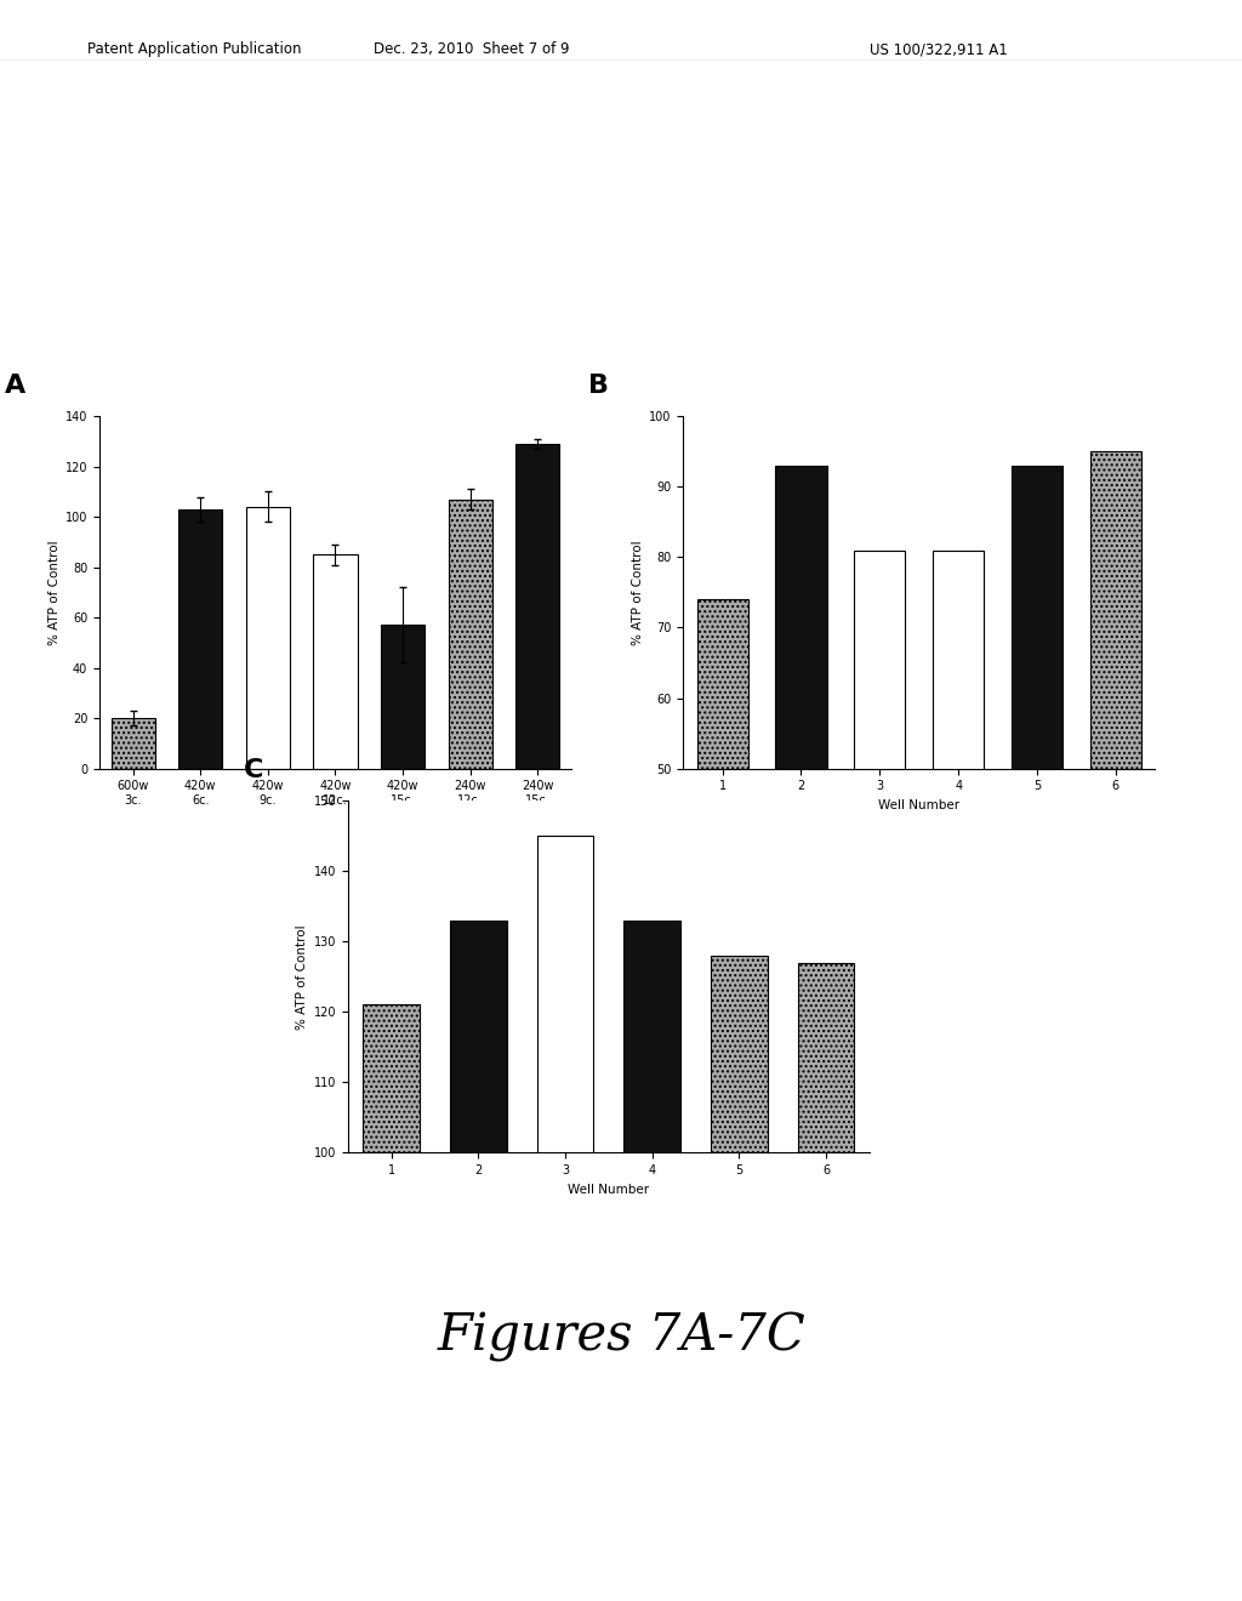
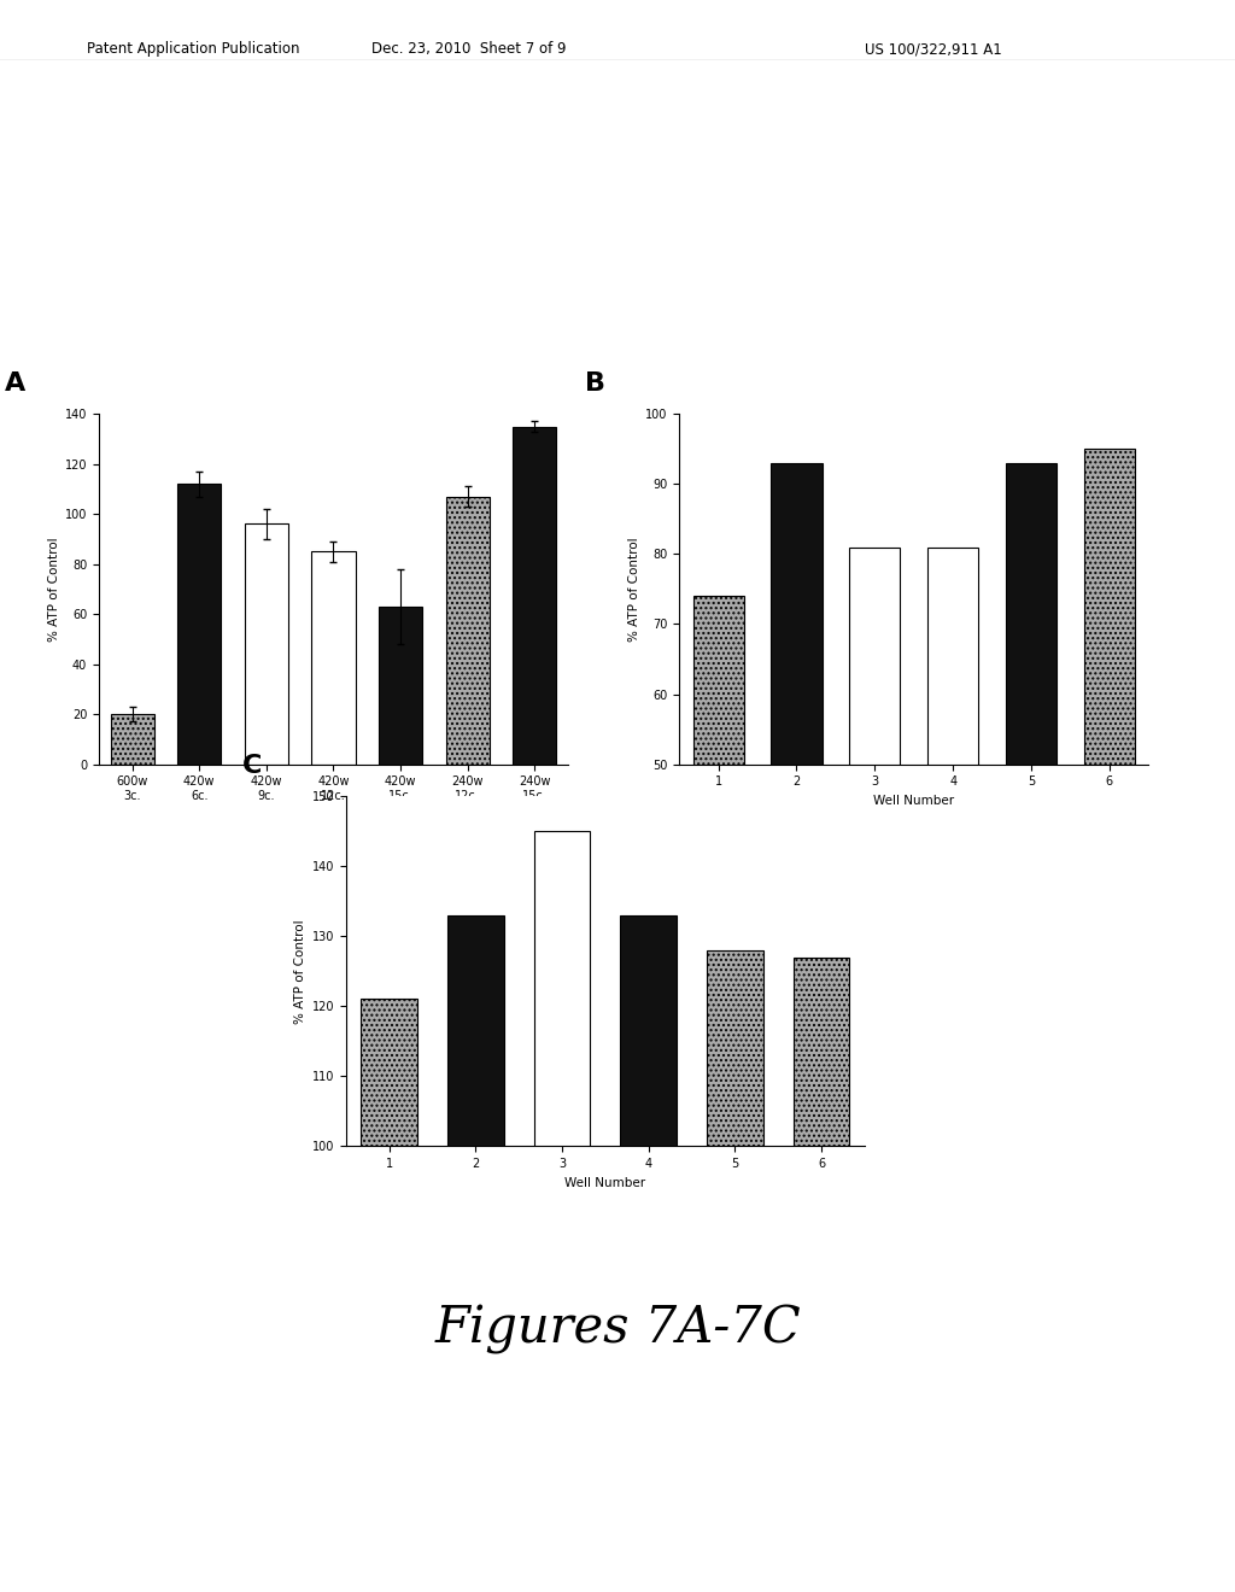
420w 6c.: 103 -> 112
420w 9c.: 104 -> 96
420w 15c.: 57 -> 63
240w 15c.: 129 -> 135
